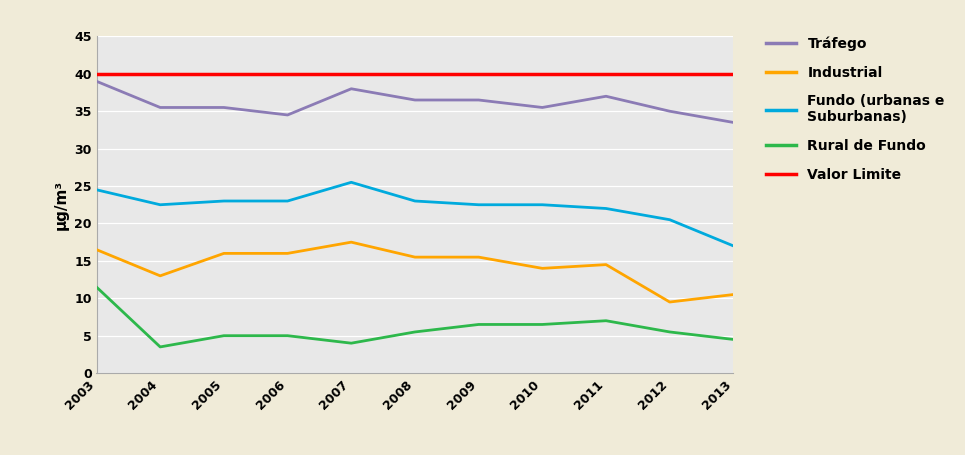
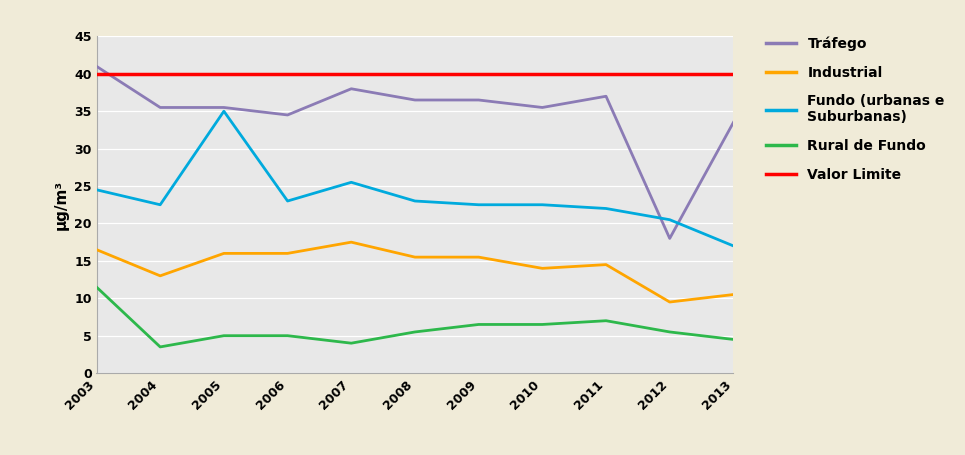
Tráfego/2003: 39.0 -> 41.0
Fundo (urbanas e Suburbanas)/2005: 23.0 -> 35.0
Tráfego/2012: 35.0 -> 18.0
